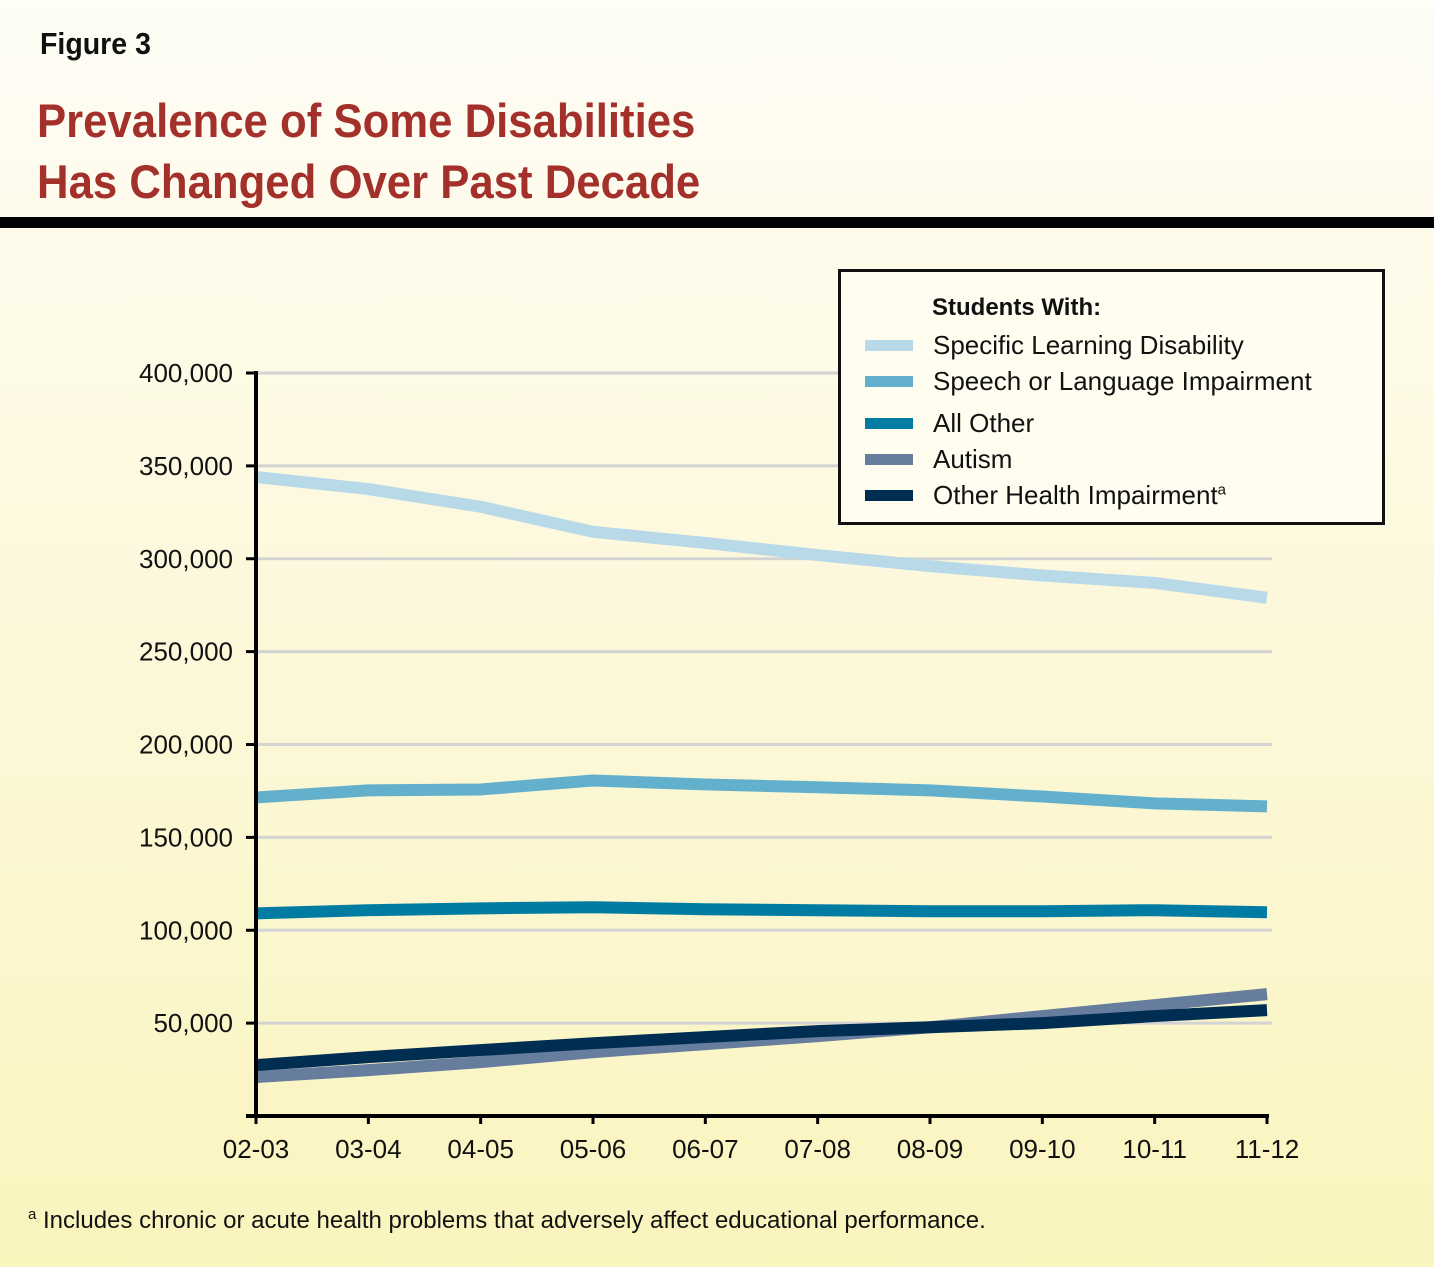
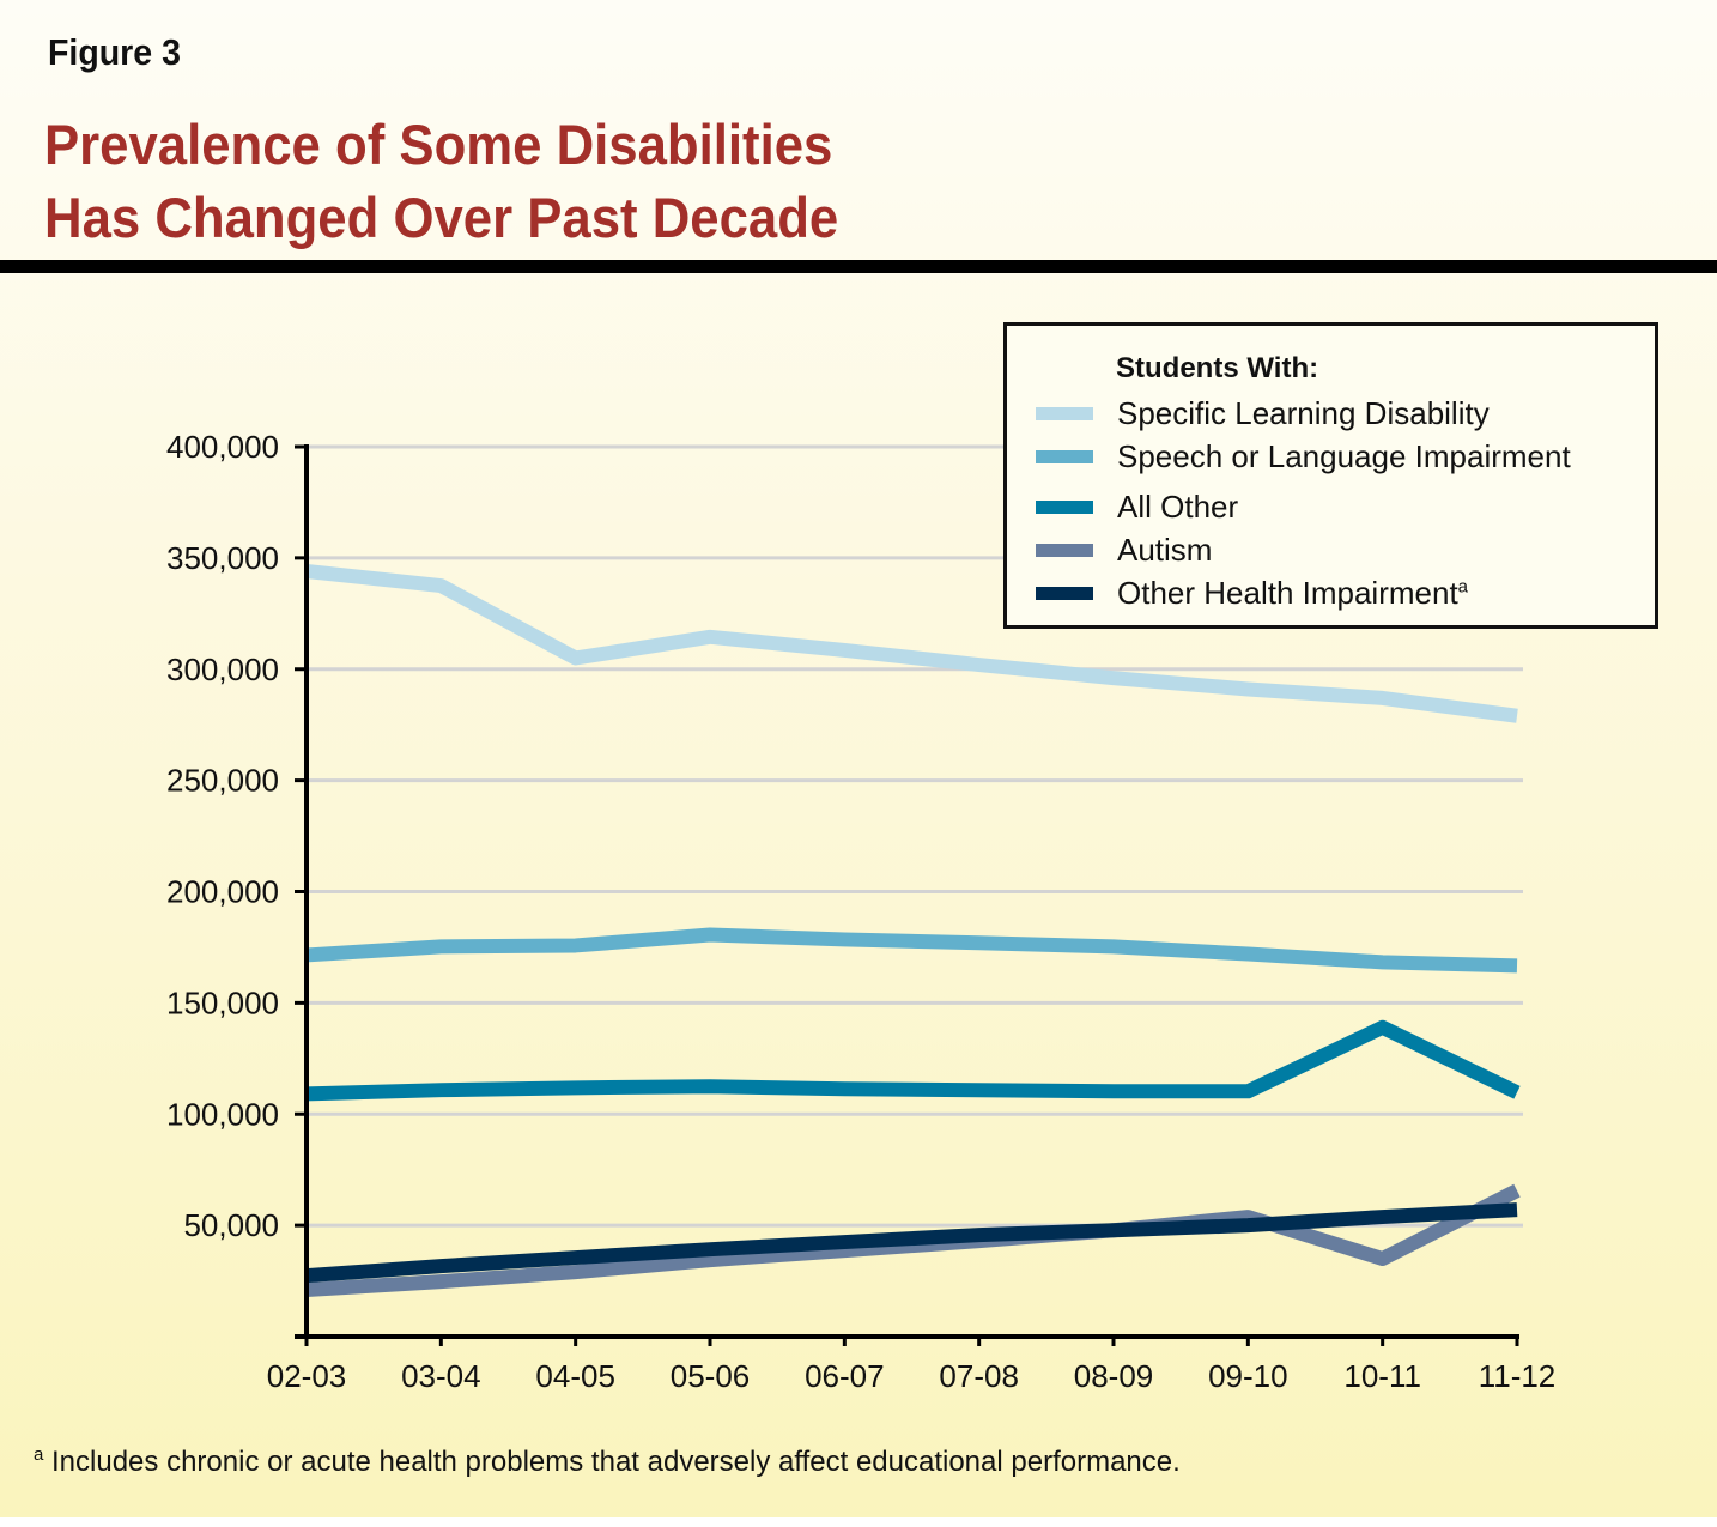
Specific Learning Disability/04-05: 328000 -> 305000
All Other/10-11: 111000 -> 139000
Autism/10-11: 60000 -> 35000
